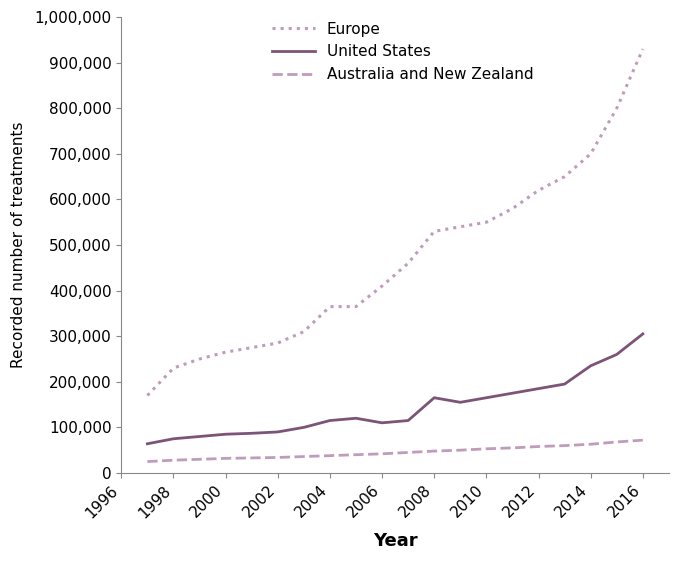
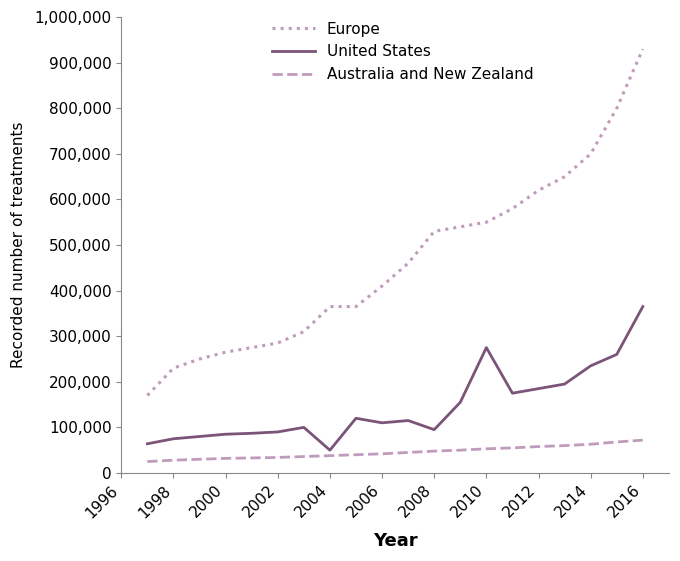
United States/2004: 115,000 -> 50,000
United States/2008: 165,000 -> 95,000
United States/2010: 165,000 -> 275,000
United States/2016: 305,000 -> 365,000
